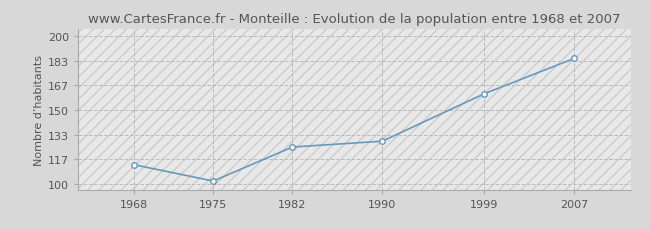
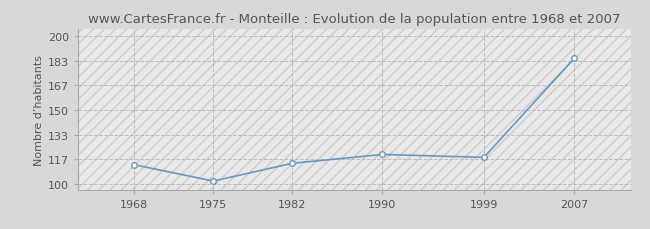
1982: 125 -> 114
1990: 129 -> 120
1999: 161 -> 118
